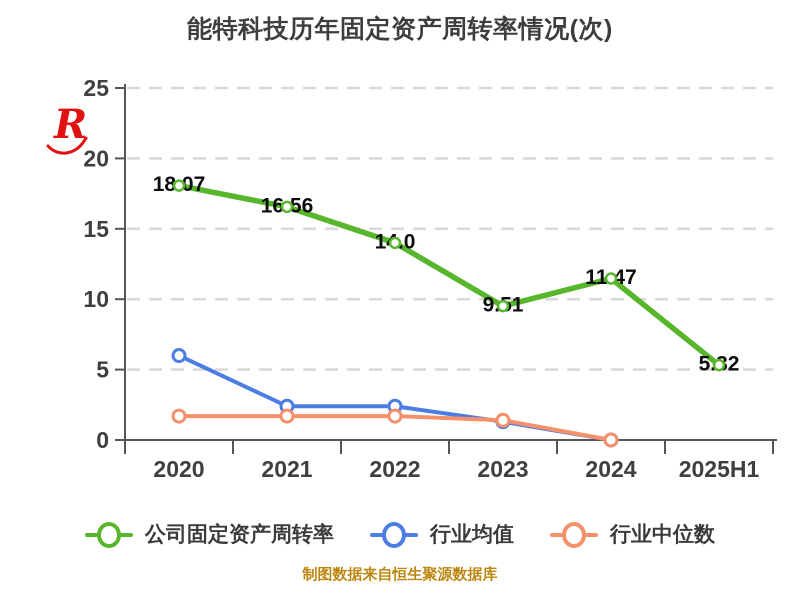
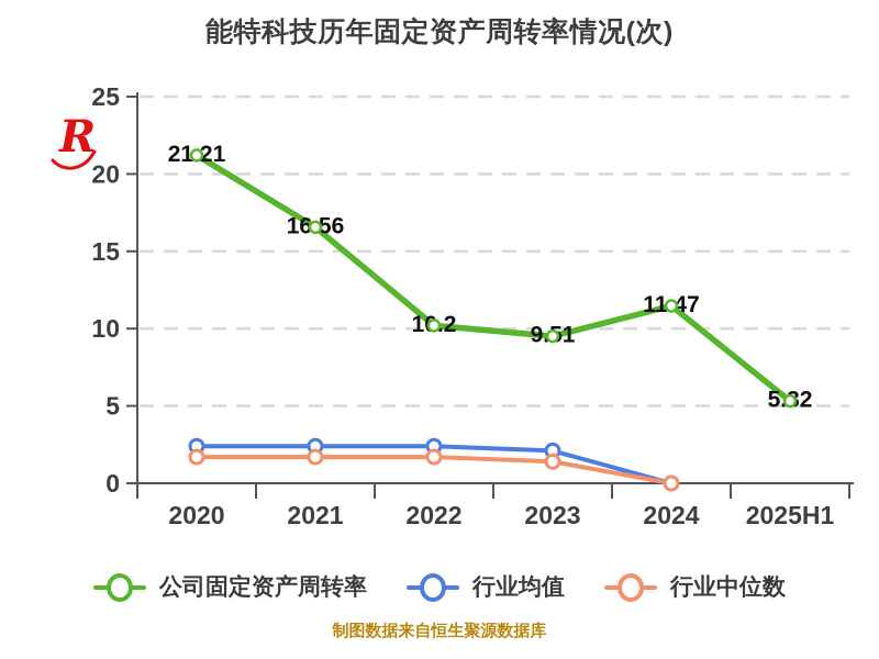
公司固定资产周转率/2020: 18.07 -> 21.21
行业均值/2020: 6.0 -> 2.4
公司固定资产周转率/2022: 14.0 -> 10.2
行业均值/2023: 1.3 -> 2.1
